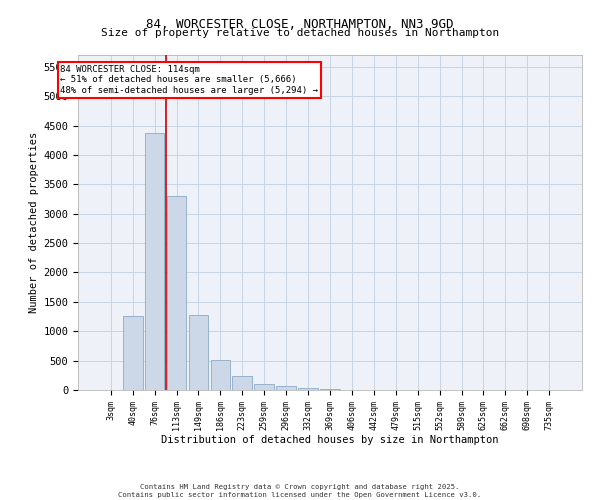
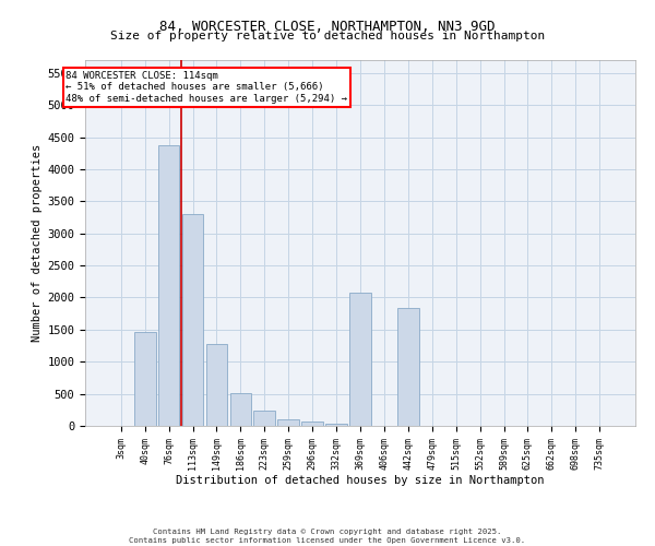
40sqm: 1260 -> 1460
369sqm: 20 -> 2080
442sqm: 0 -> 1840
